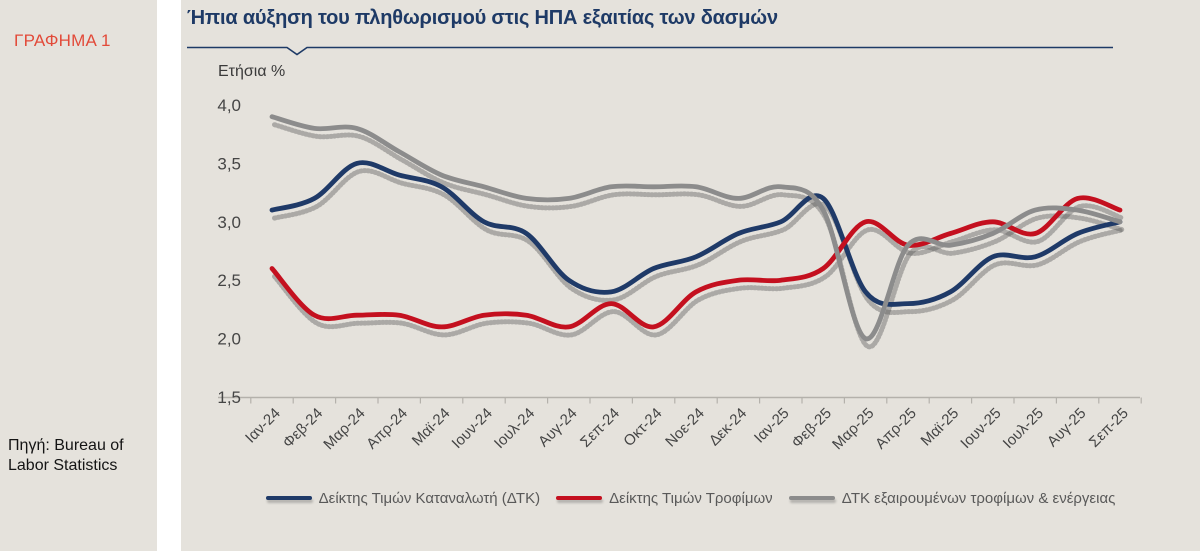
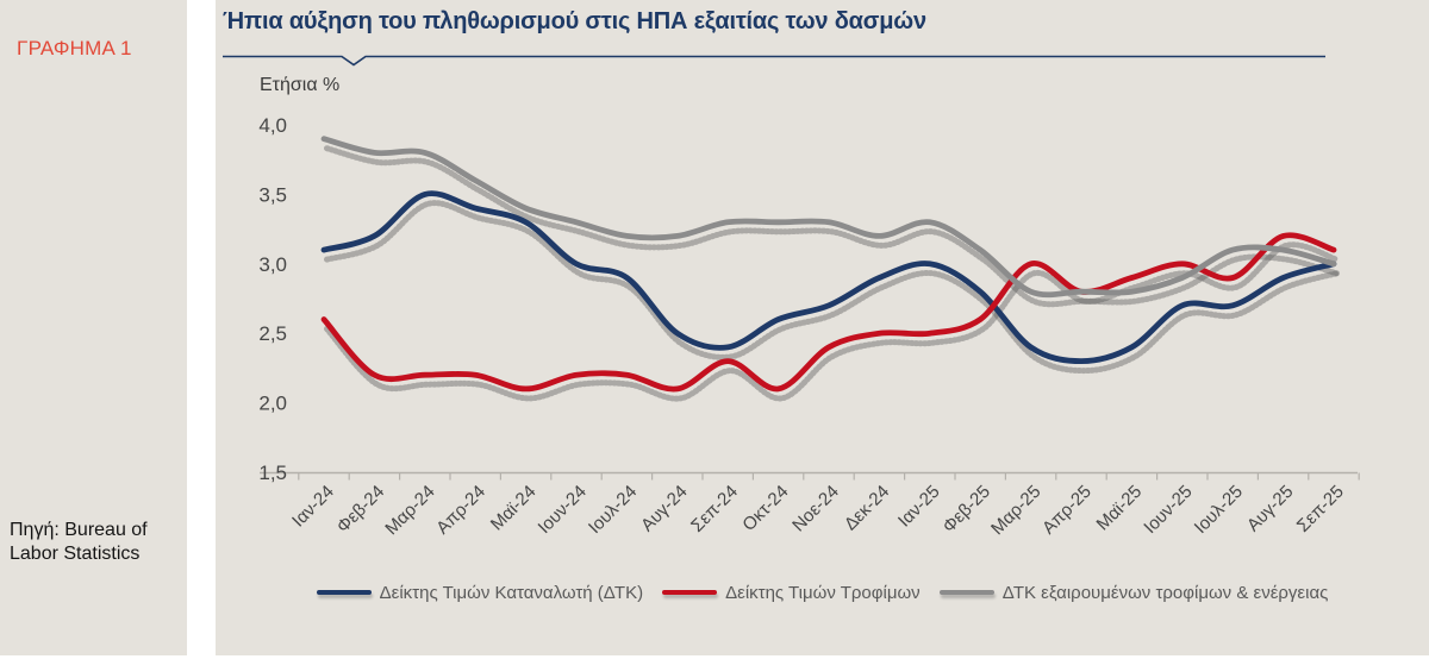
Δείκτης Τιμών Καταναλωτή (ΔΤΚ)/Φεβ-25: 3,2 -> 2,8
ΔΤΚ εξαιρουμένων τροφίμων & ενέργειας/Μαρ-25: 2,0 -> 2,8
